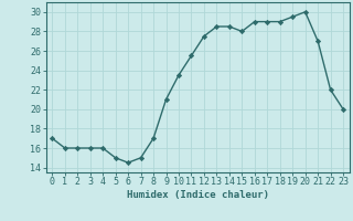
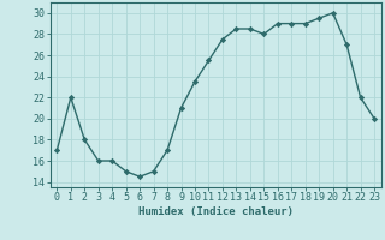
1: 16.0 -> 22.0
2: 16.0 -> 18.0
